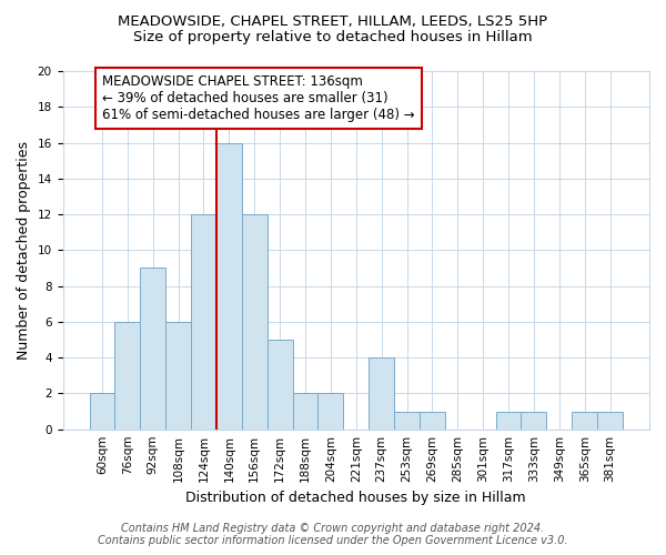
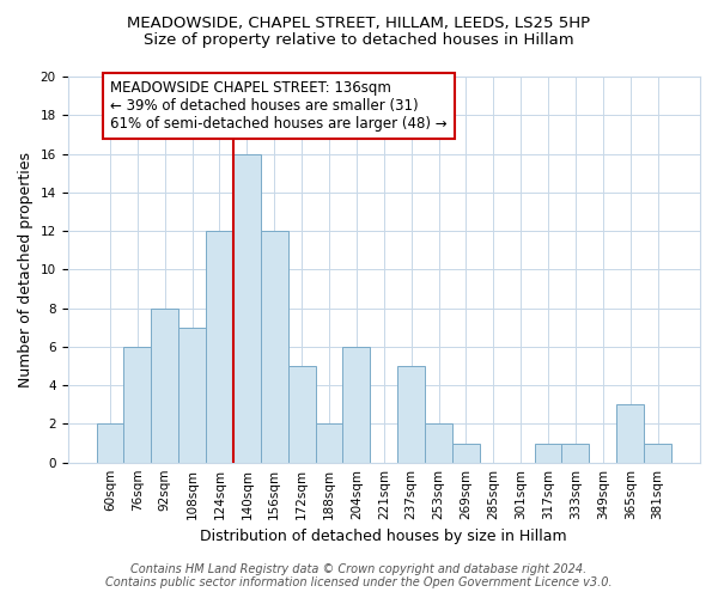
92sqm: 9 -> 8
108sqm: 6 -> 7
204sqm: 2 -> 6
237sqm: 4 -> 5
253sqm: 1 -> 2
365sqm: 1 -> 3
